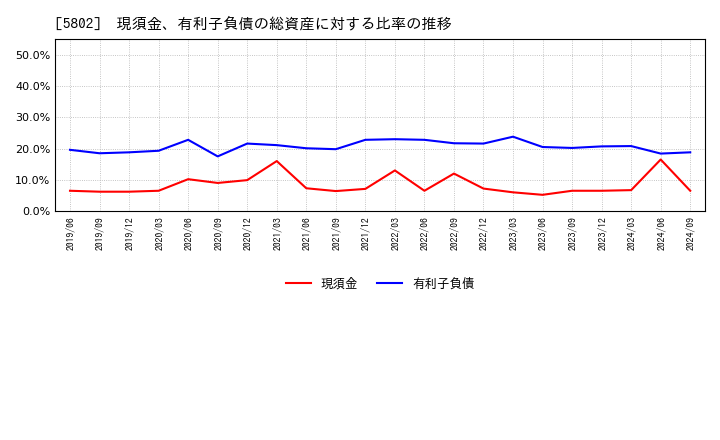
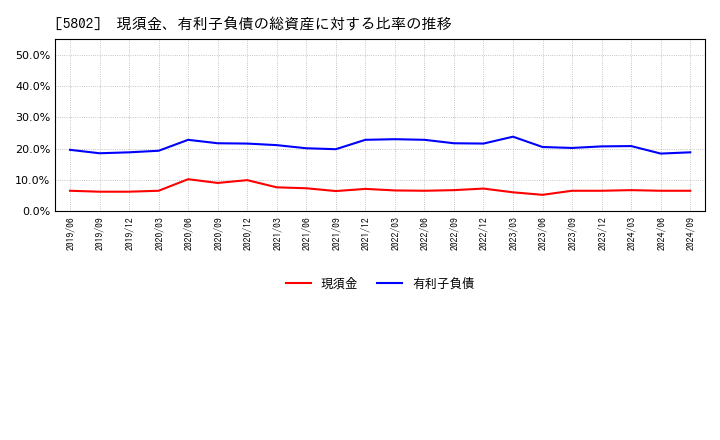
有利子負債/2020/09: 17.5% -> 21.7%
現須金/2021/03: 16.0% -> 7.6%
現須金/2022/03: 13.0% -> 6.6%
現須金/2022/09: 12.0% -> 6.7%
現須金/2024/06: 16.5% -> 6.5%
